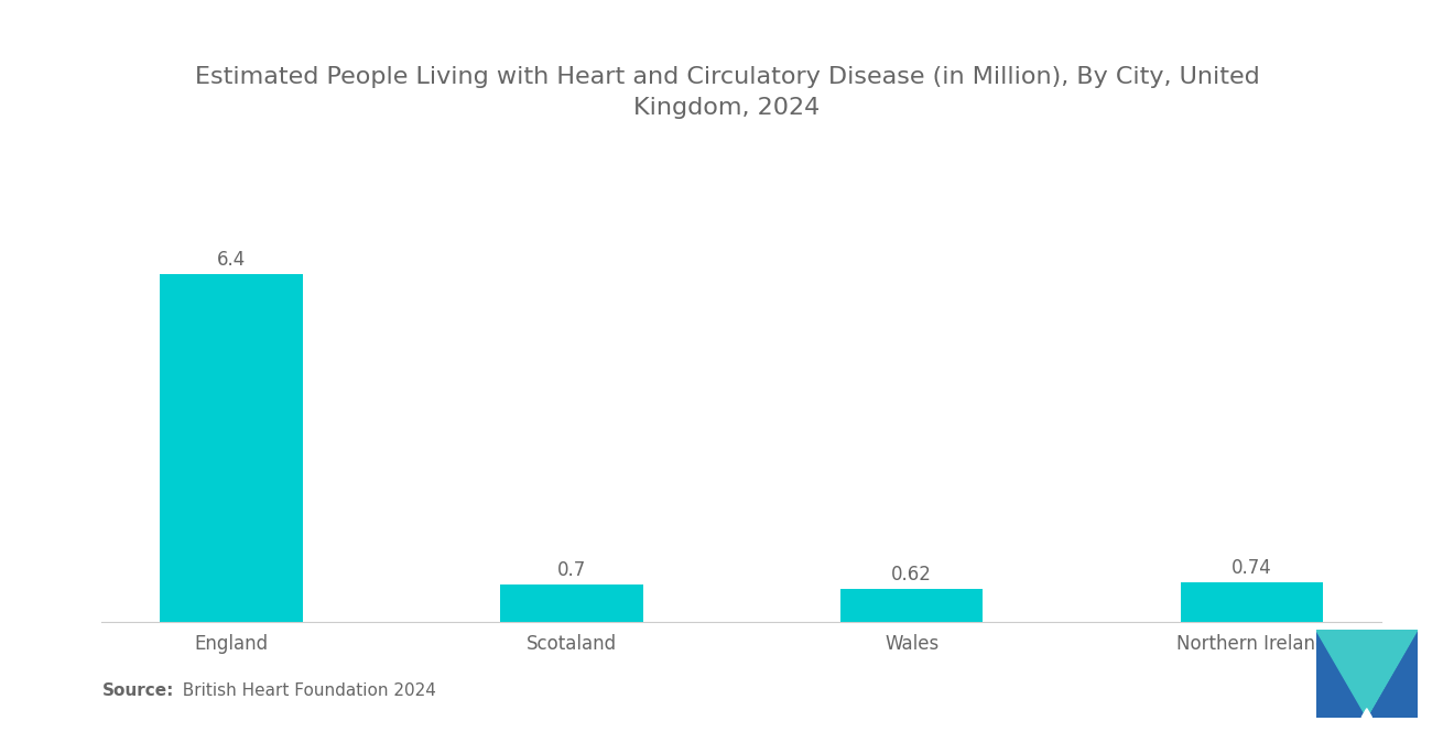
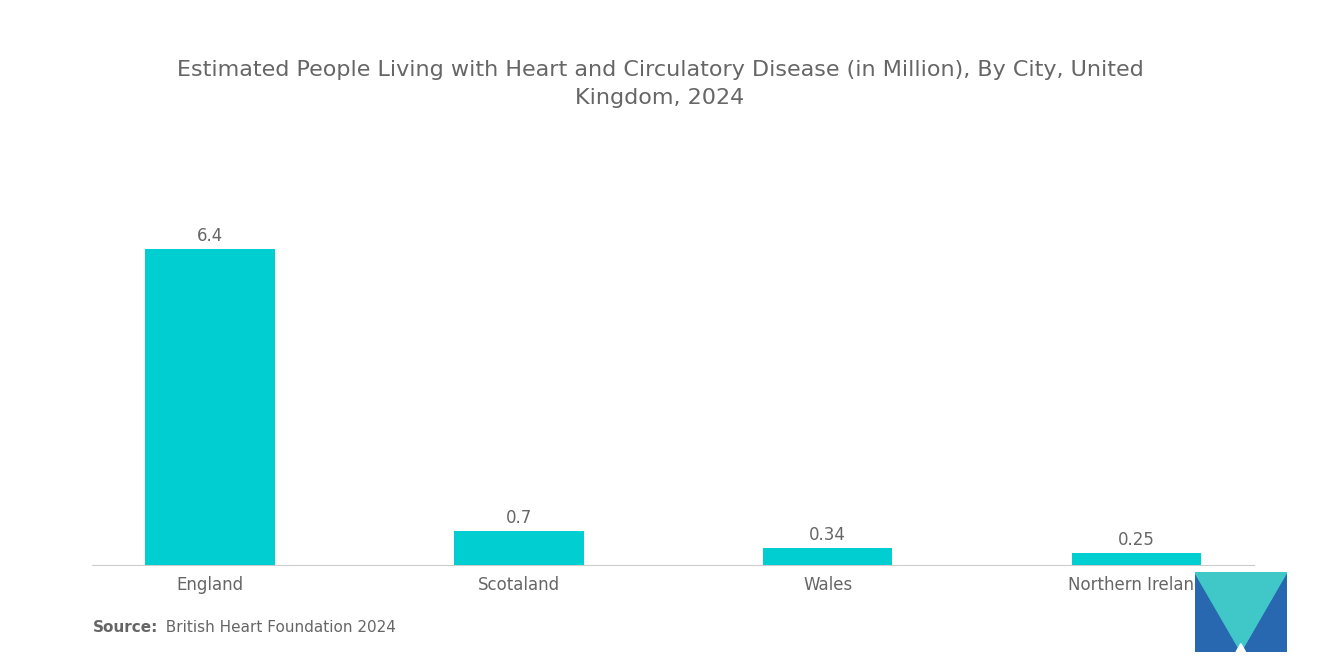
Wales: 0.62 -> 0.34
Northern Ireland: 0.74 -> 0.25
